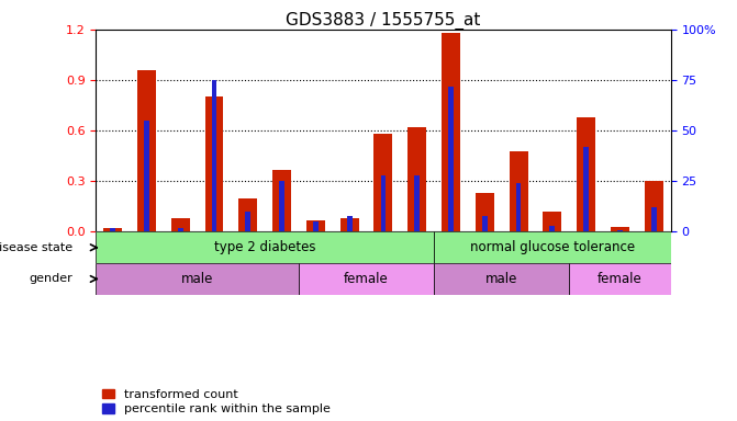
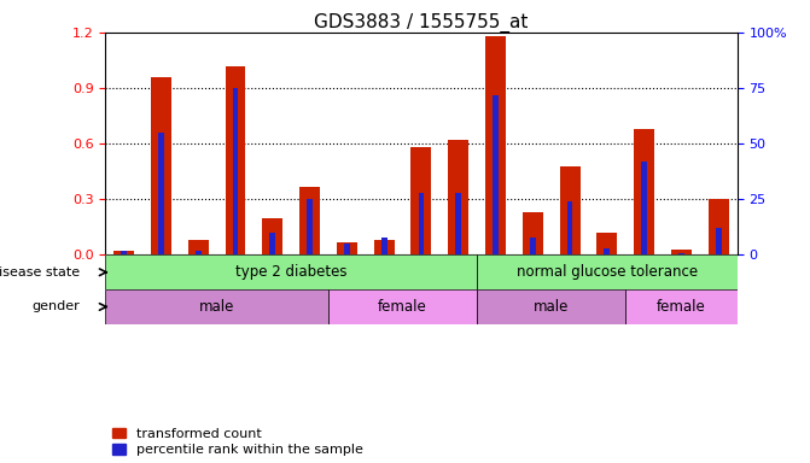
transformed count/GSM572813: 0.80 -> 1.02
